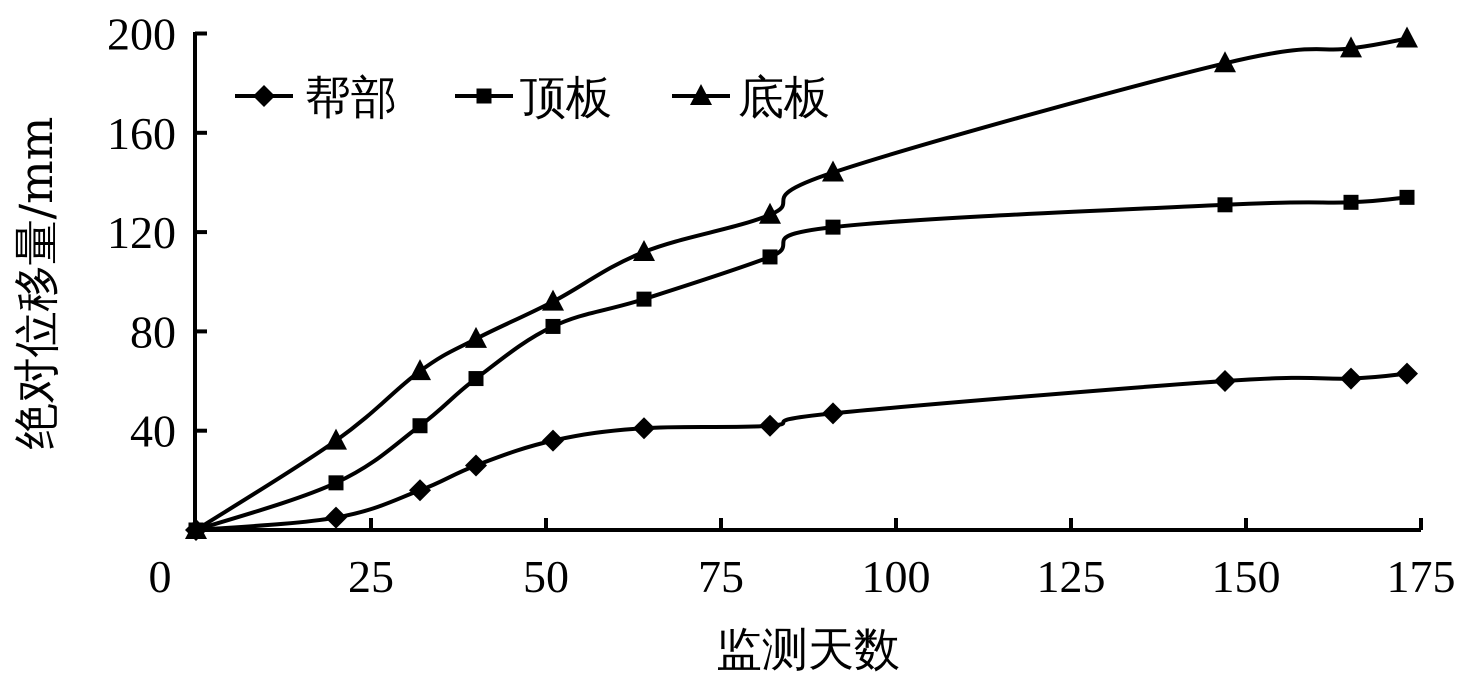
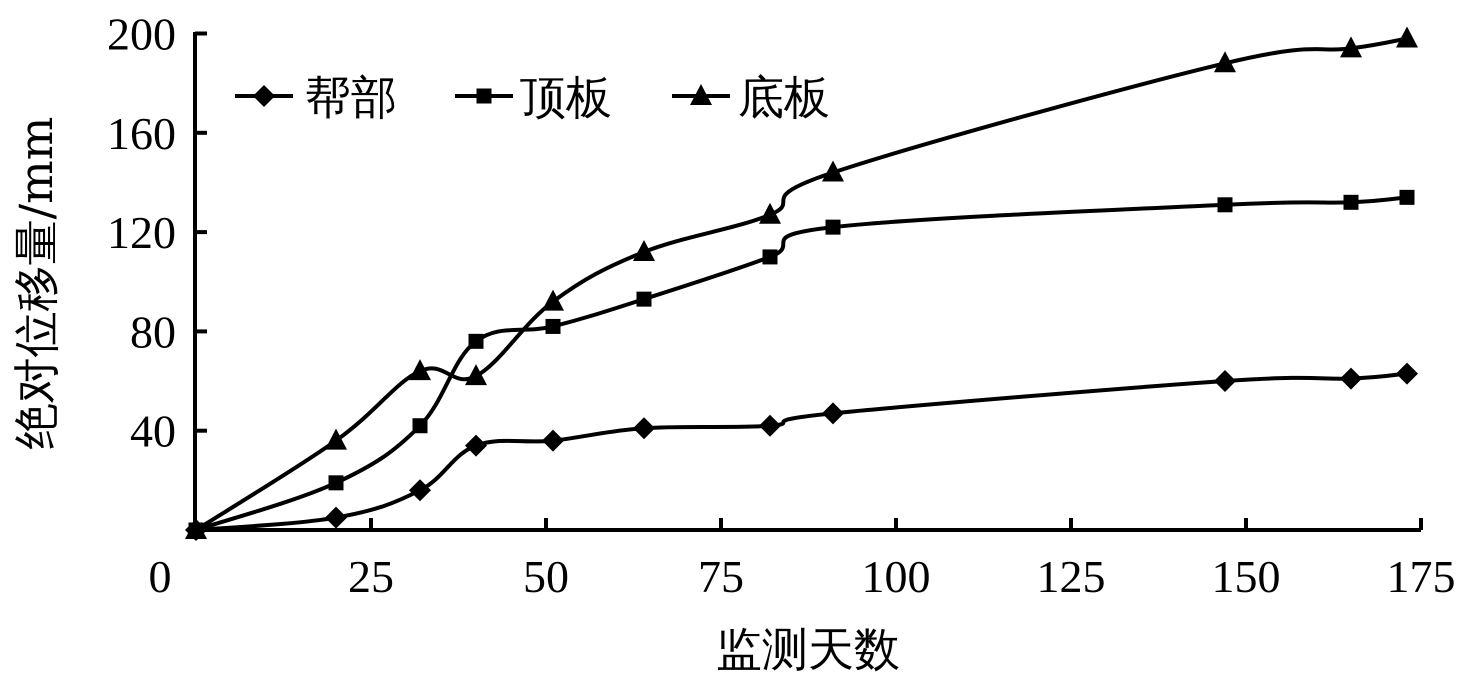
帮部/40: 26 -> 34
顶板/40: 61 -> 76
底板/40: 77 -> 62
